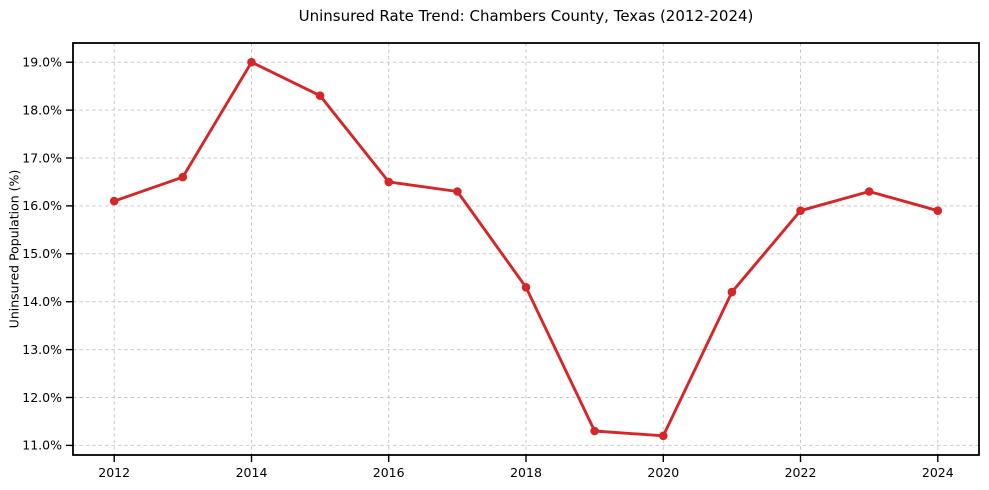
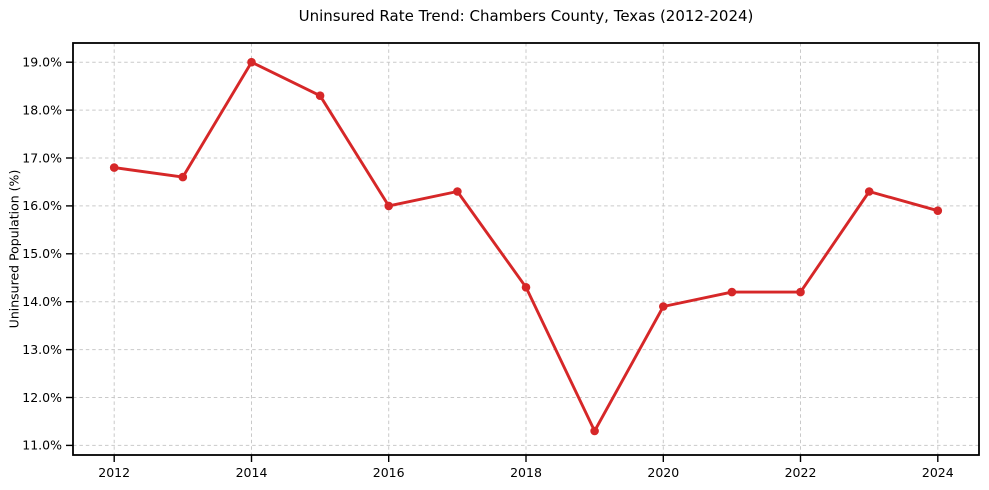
2012: 16.1% -> 16.8%
2016: 16.5% -> 16.0%
2020: 11.2% -> 13.9%
2022: 15.9% -> 14.2%
